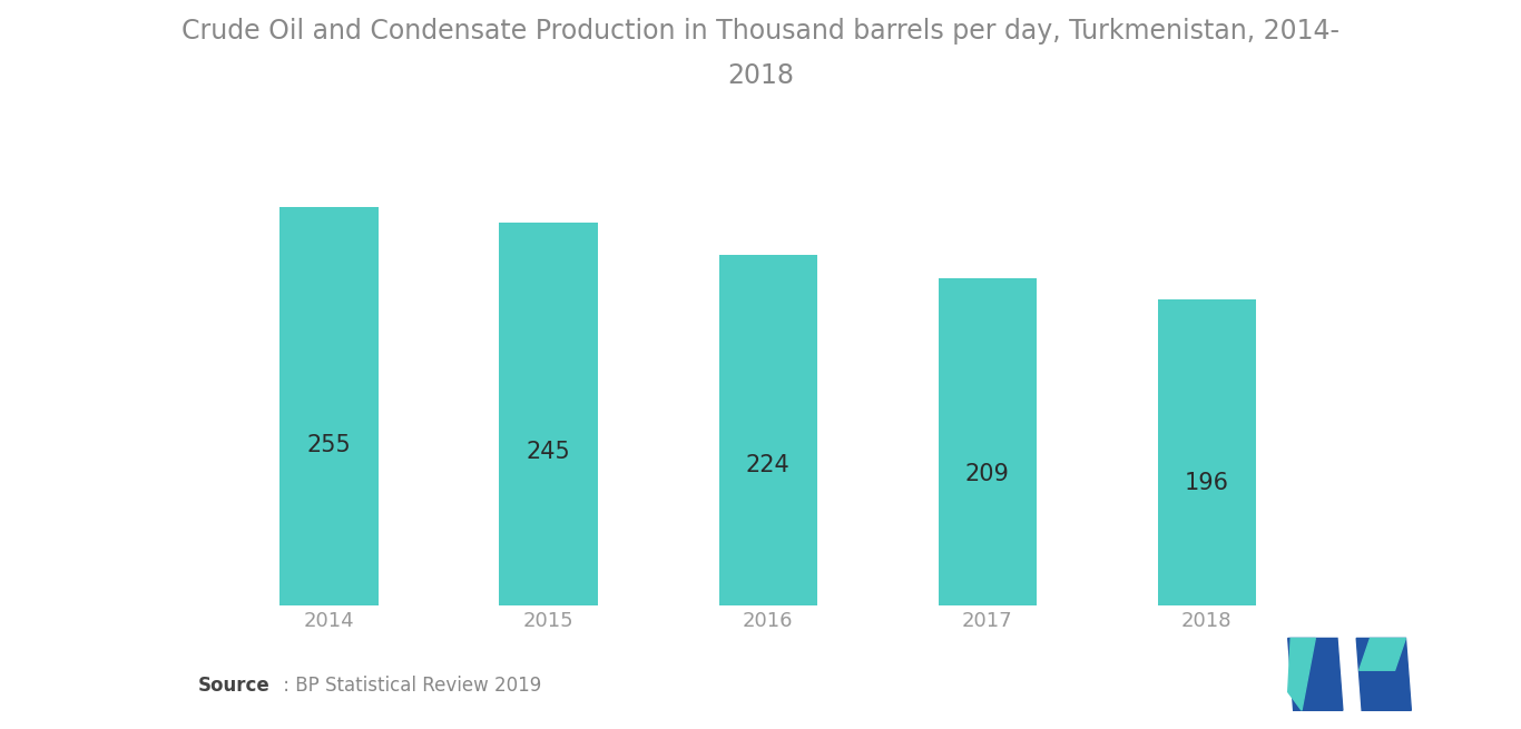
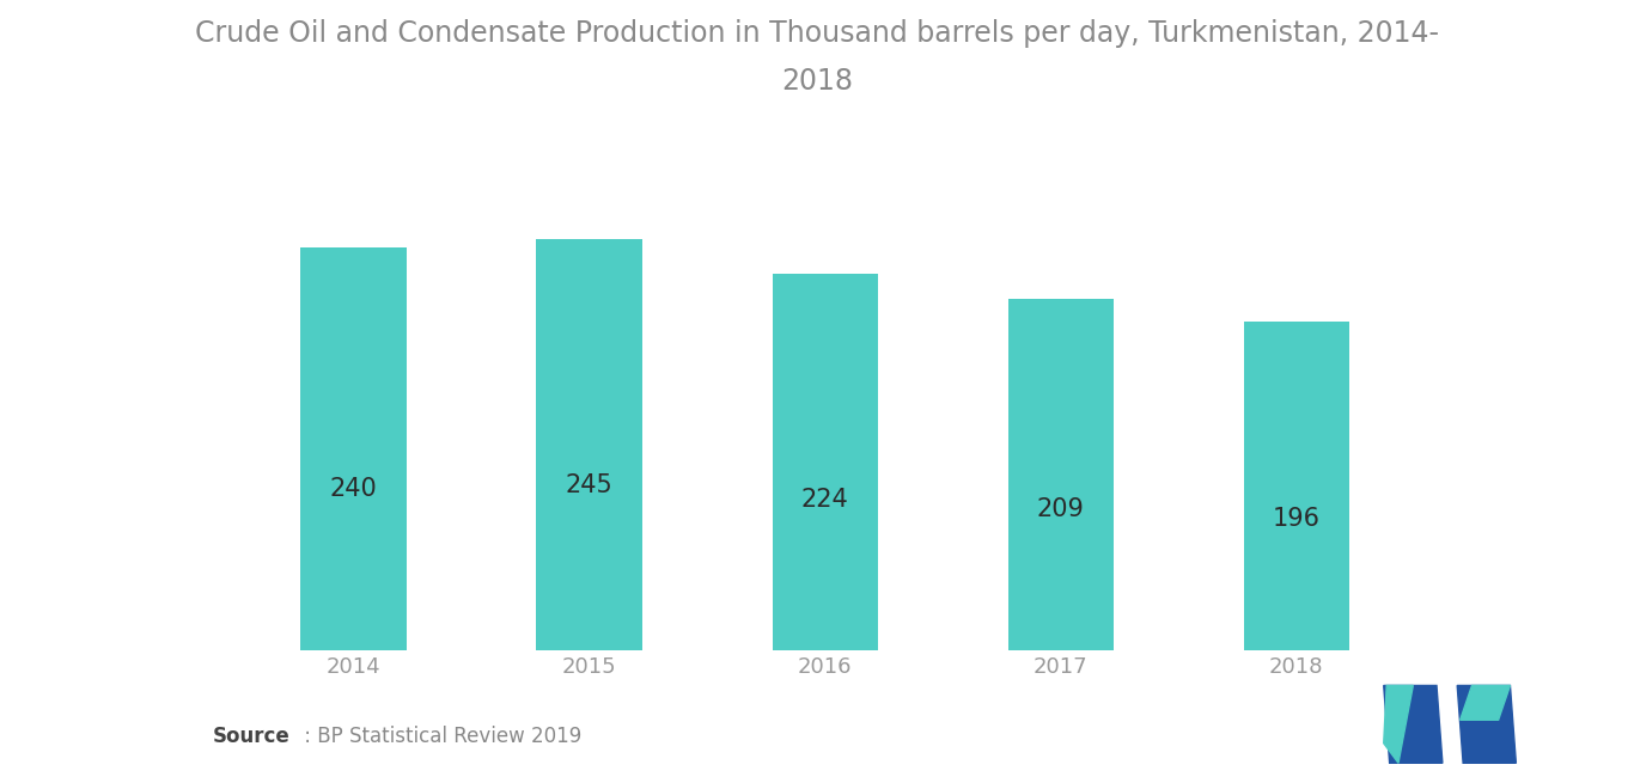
2014: 255 -> 240
